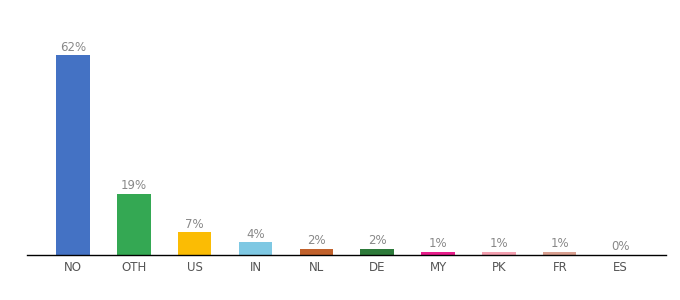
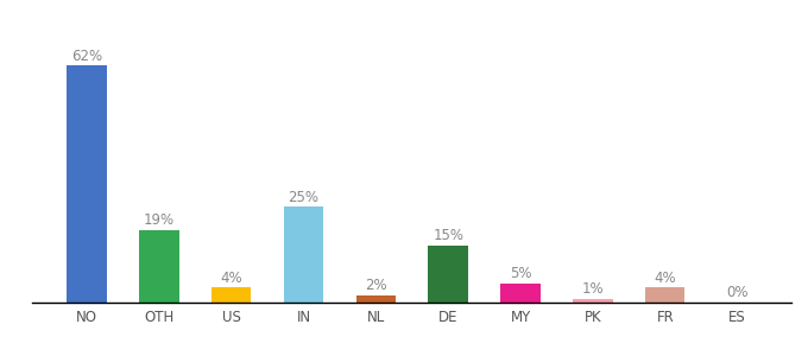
US: 7% -> 4%
IN: 4% -> 25%
DE: 2% -> 15%
MY: 1% -> 5%
FR: 1% -> 4%
